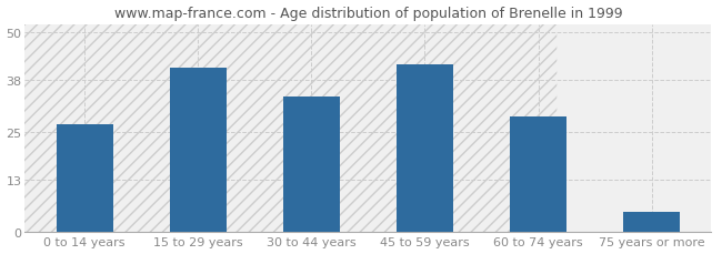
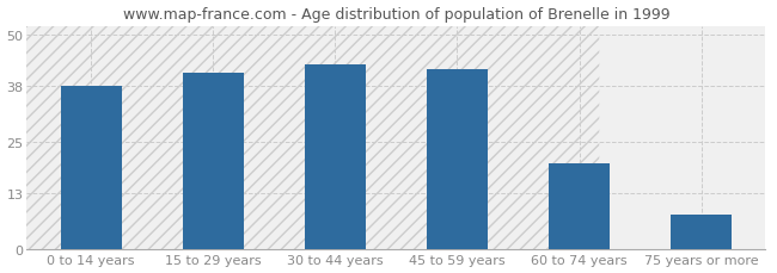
0 to 14 years: 27 -> 38
30 to 44 years: 34 -> 43
60 to 74 years: 29 -> 20
75 years or more: 5 -> 8
